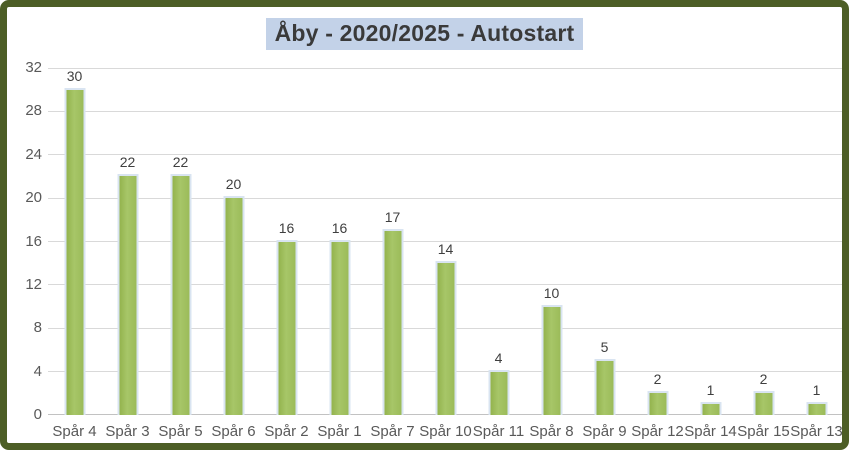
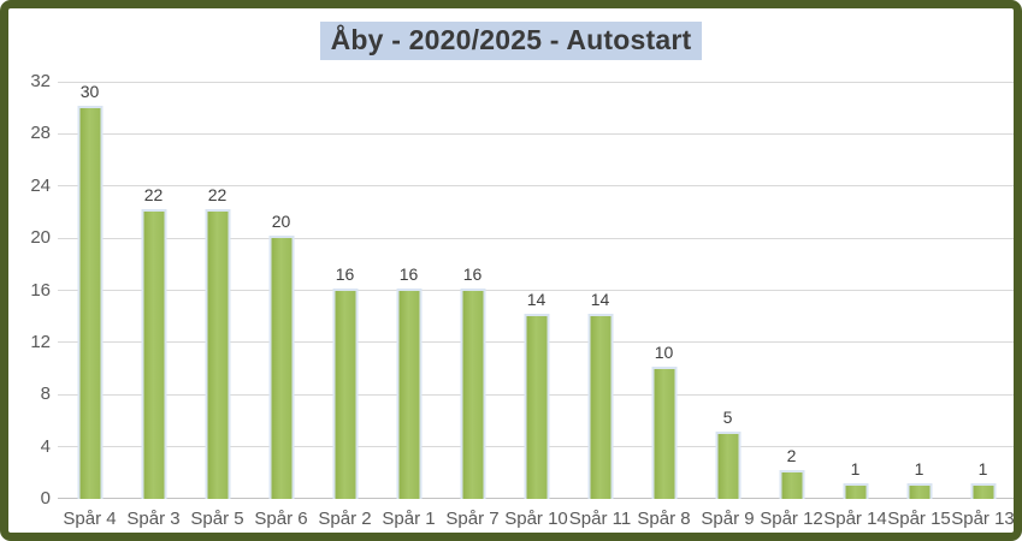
Spår 7: 17 -> 16
Spår 11: 4 -> 14
Spår 15: 2 -> 1
